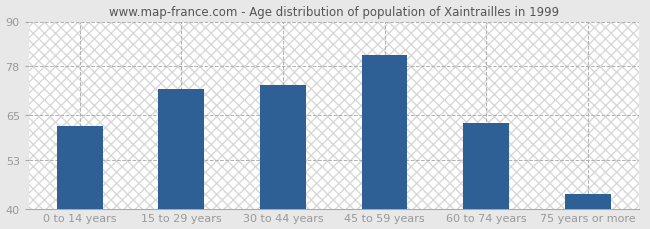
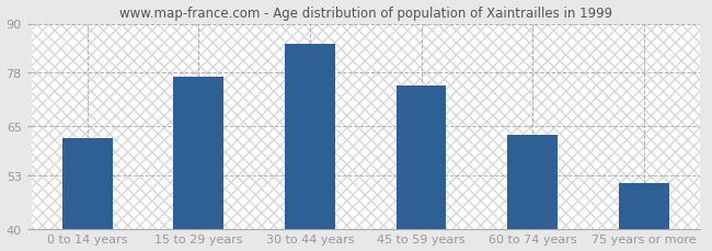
15 to 29 years: 72 -> 77
30 to 44 years: 73 -> 85
45 to 59 years: 81 -> 75
75 years or more: 44 -> 51
